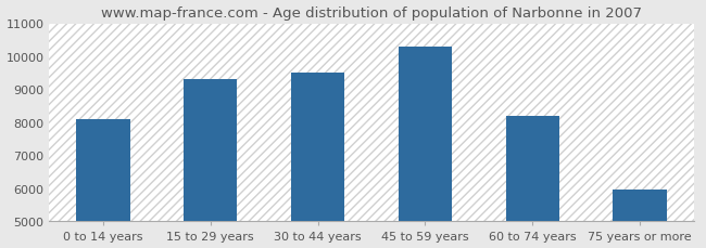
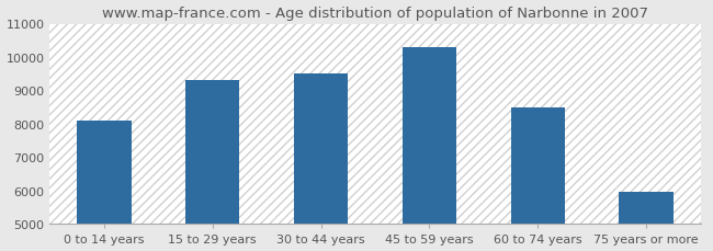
60 to 74 years: 8200 -> 8500
